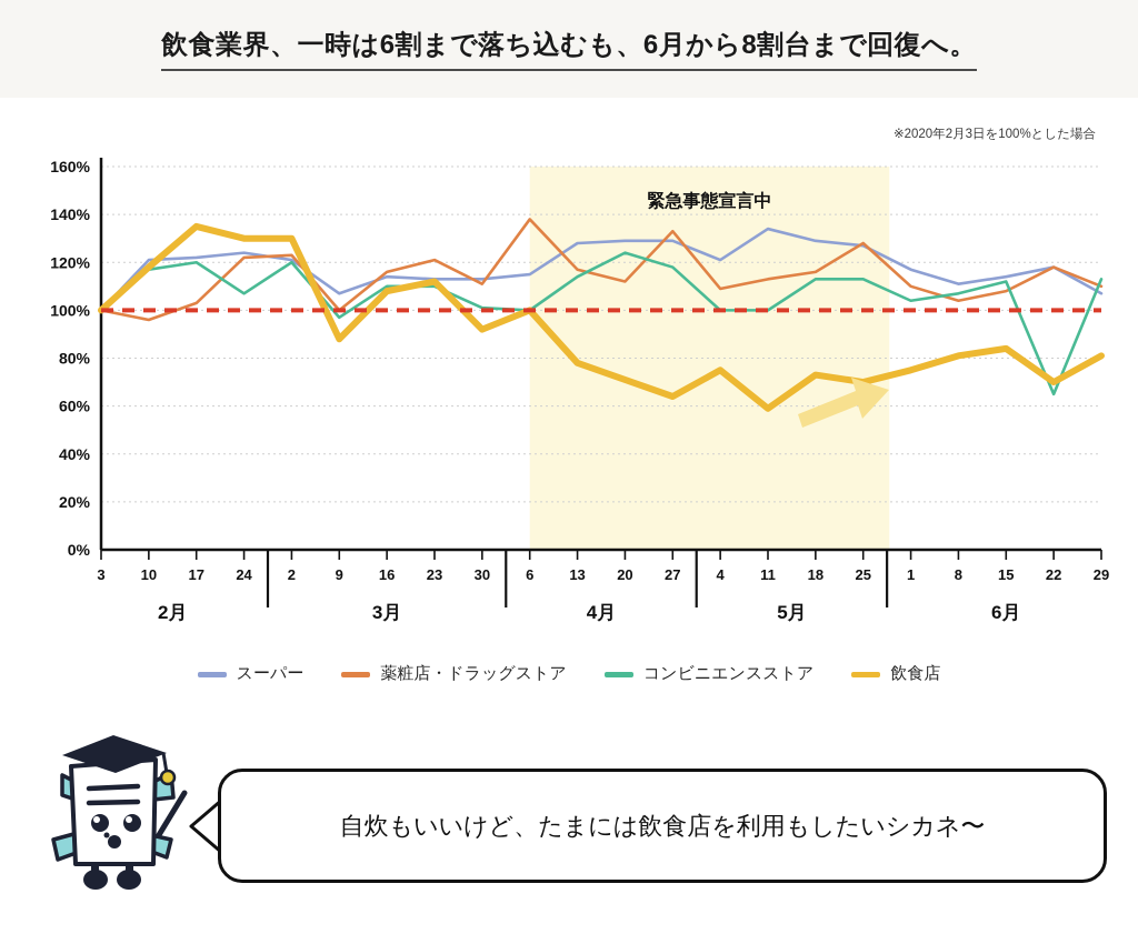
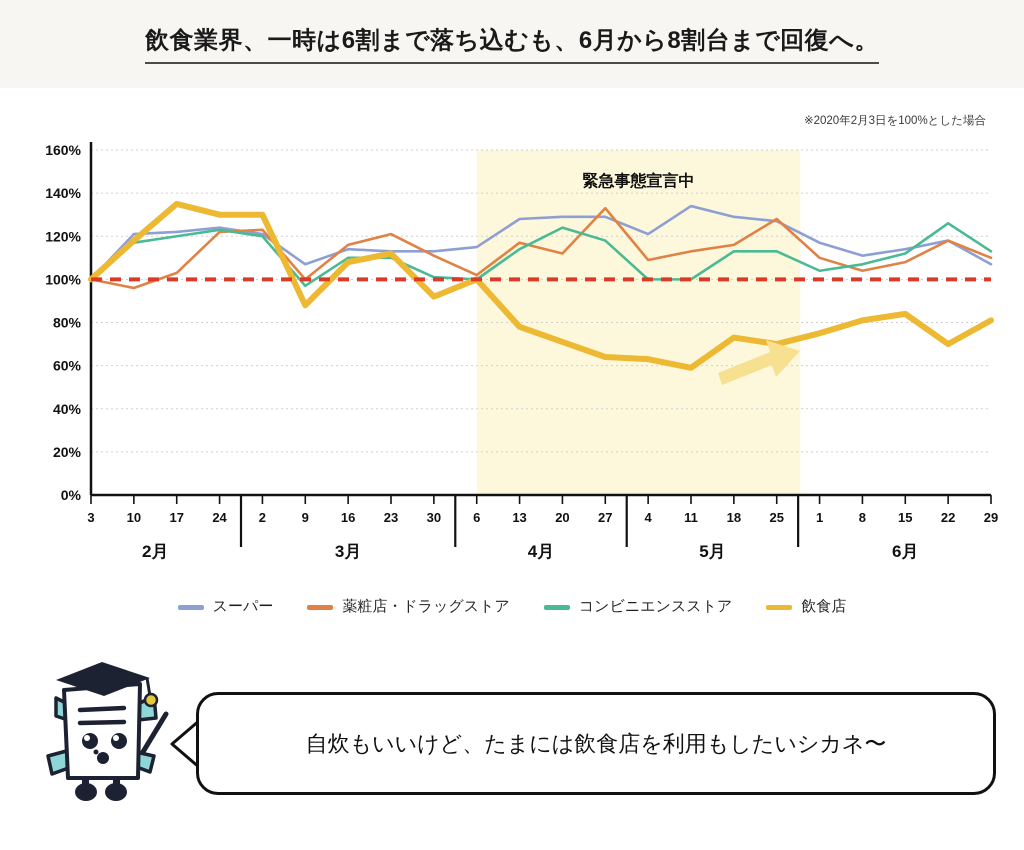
コンビニエンスストア/24: 107% -> 123%
薬粧店・ドラッグストア/6: 138% -> 102%
飲食店/4: 75% -> 63%
コンビニエンスストア/22: 65% -> 126%
